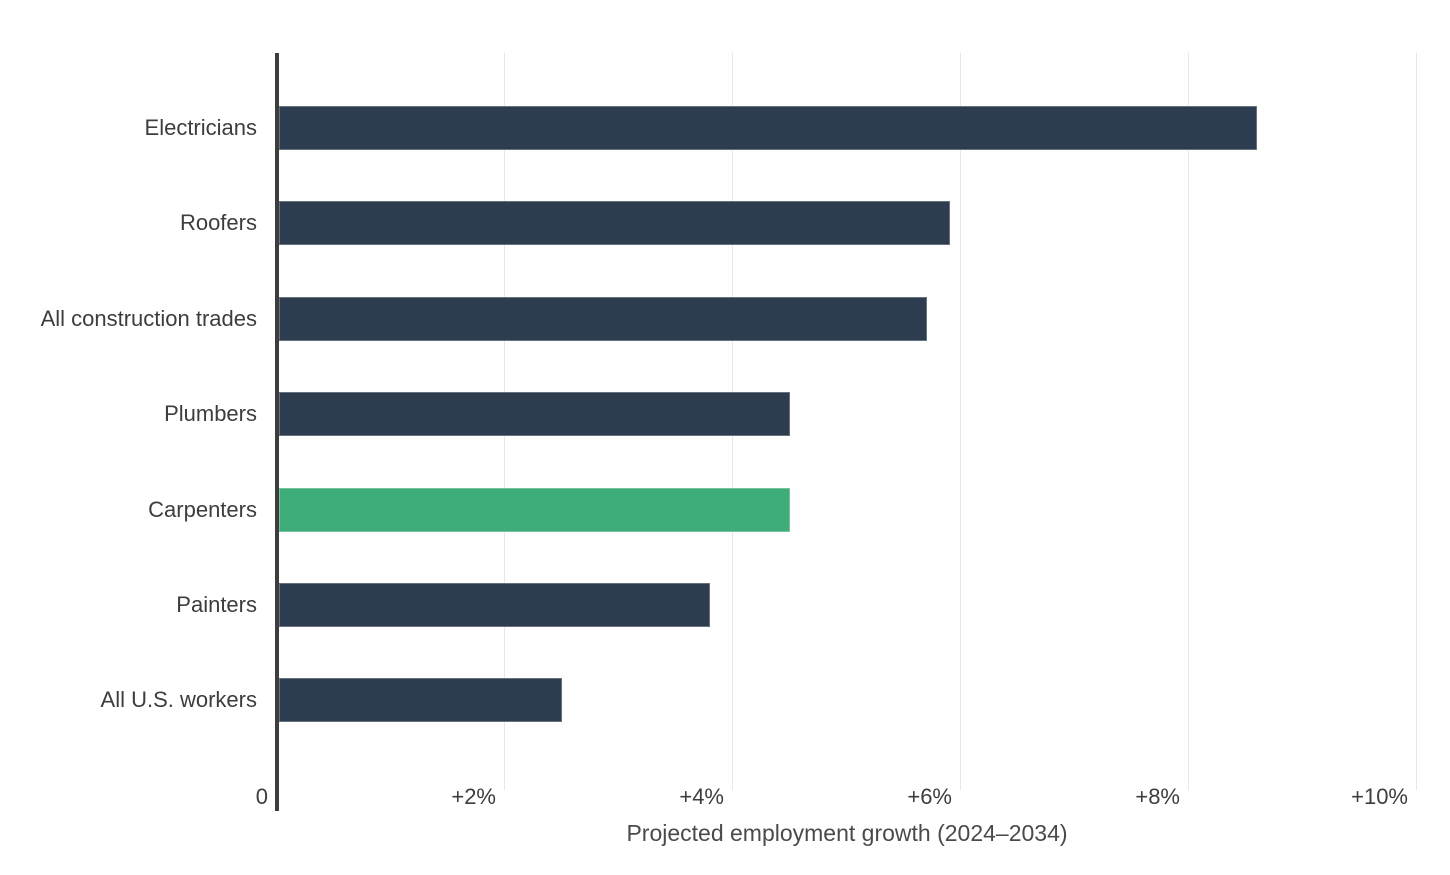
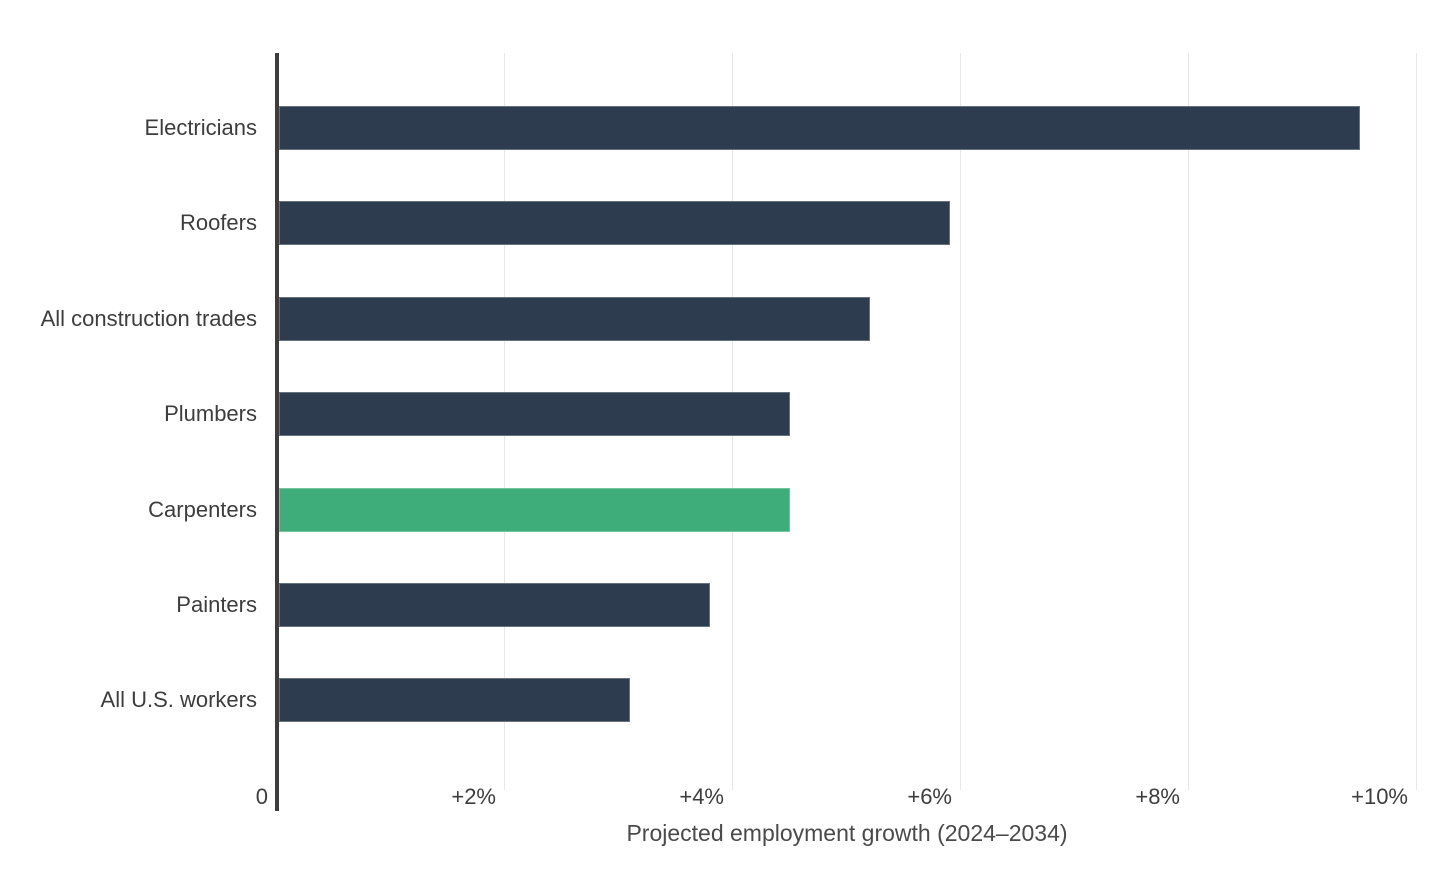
Electricians: 8.6% -> 9.5%
All construction trades: 5.7% -> 5.2%
All U.S. workers: 2.5% -> 3.1%
